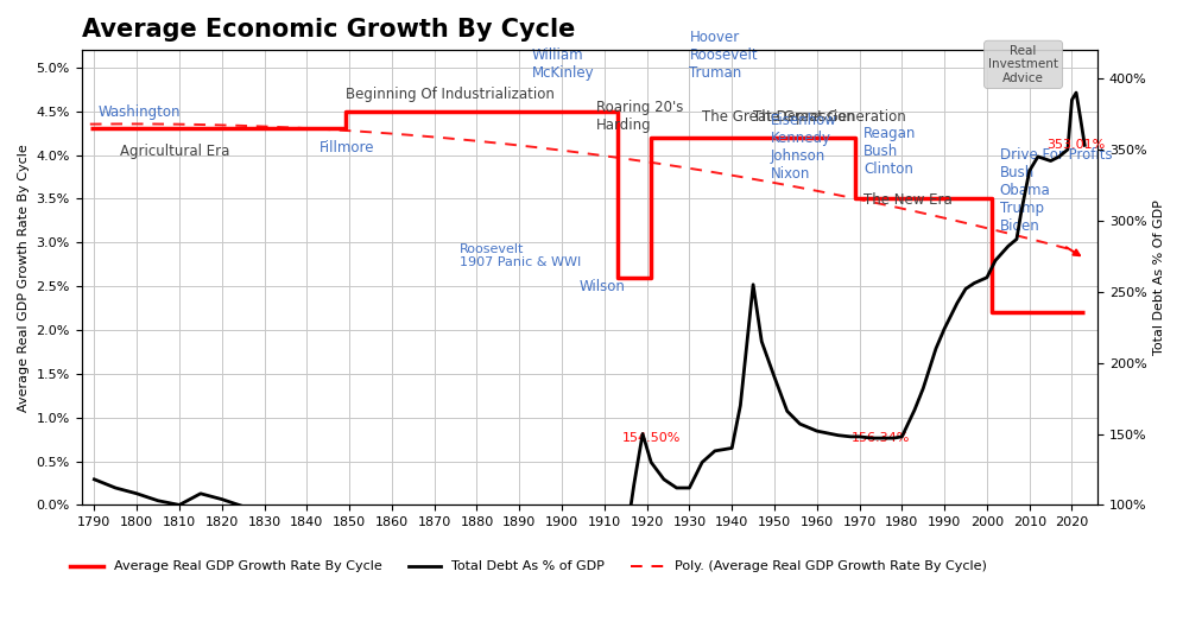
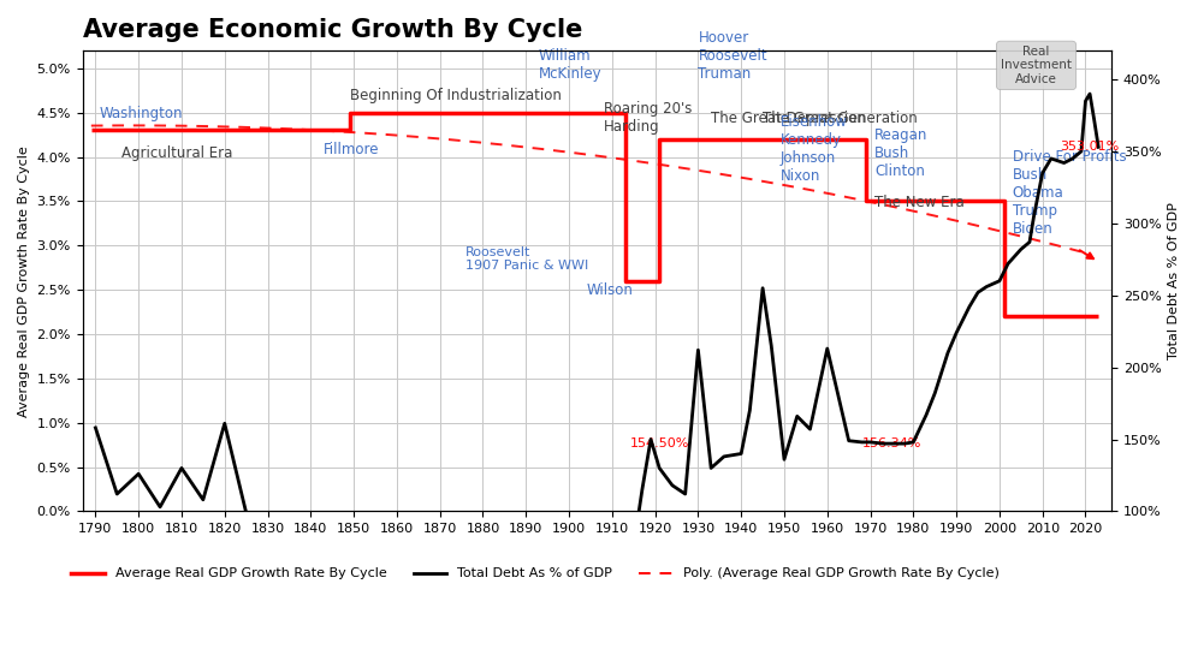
Total Debt As % of GDP/1790: 118% -> 158%
Total Debt As % of GDP/1800: 108% -> 126%
Total Debt As % of GDP/1810: 100% -> 130%
Total Debt As % of GDP/1820: 104% -> 161%
Total Debt As % of GDP/1930: 112% -> 212%
Total Debt As % of GDP/1950: 190% -> 136%
Total Debt As % of GDP/1960: 152% -> 213%
